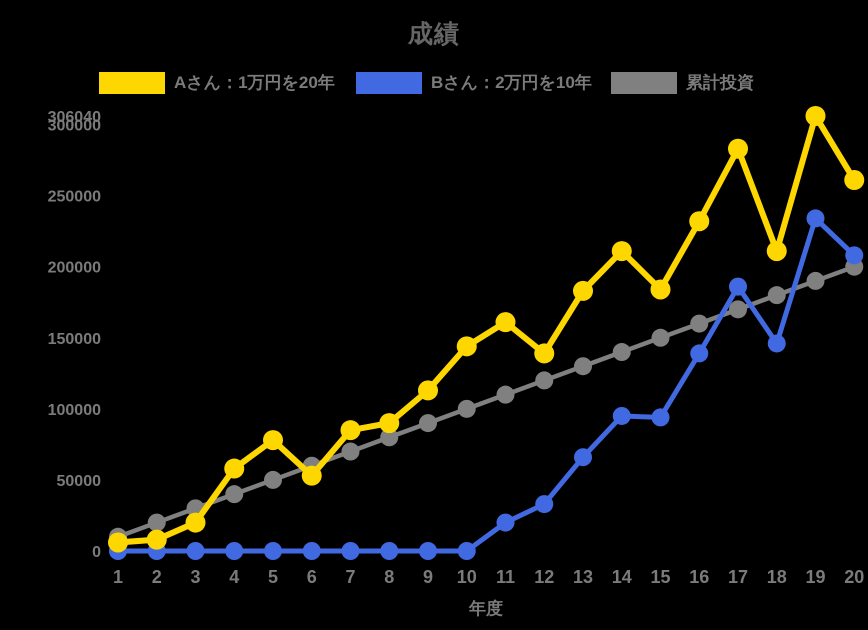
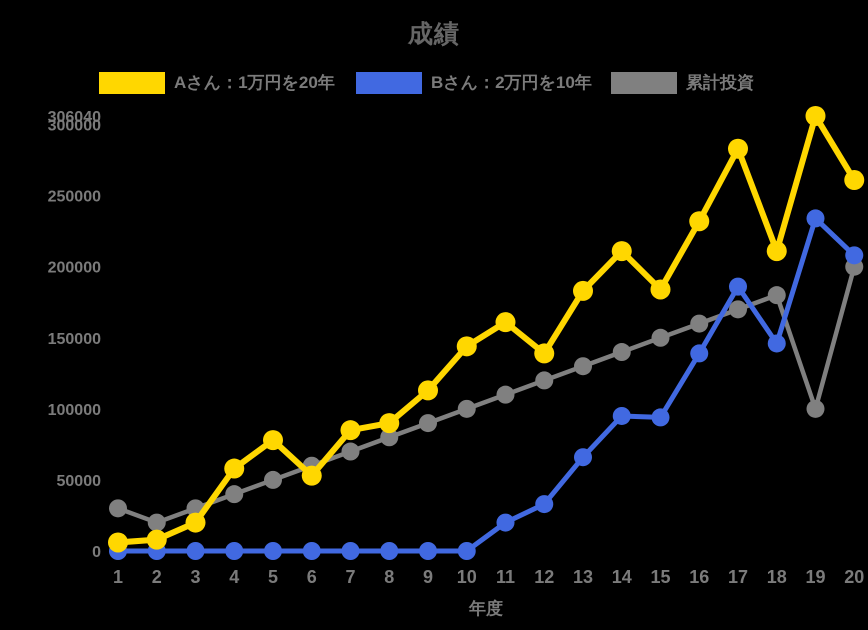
累計投資/1: 10000 -> 30000
累計投資/19: 190000 -> 100000
